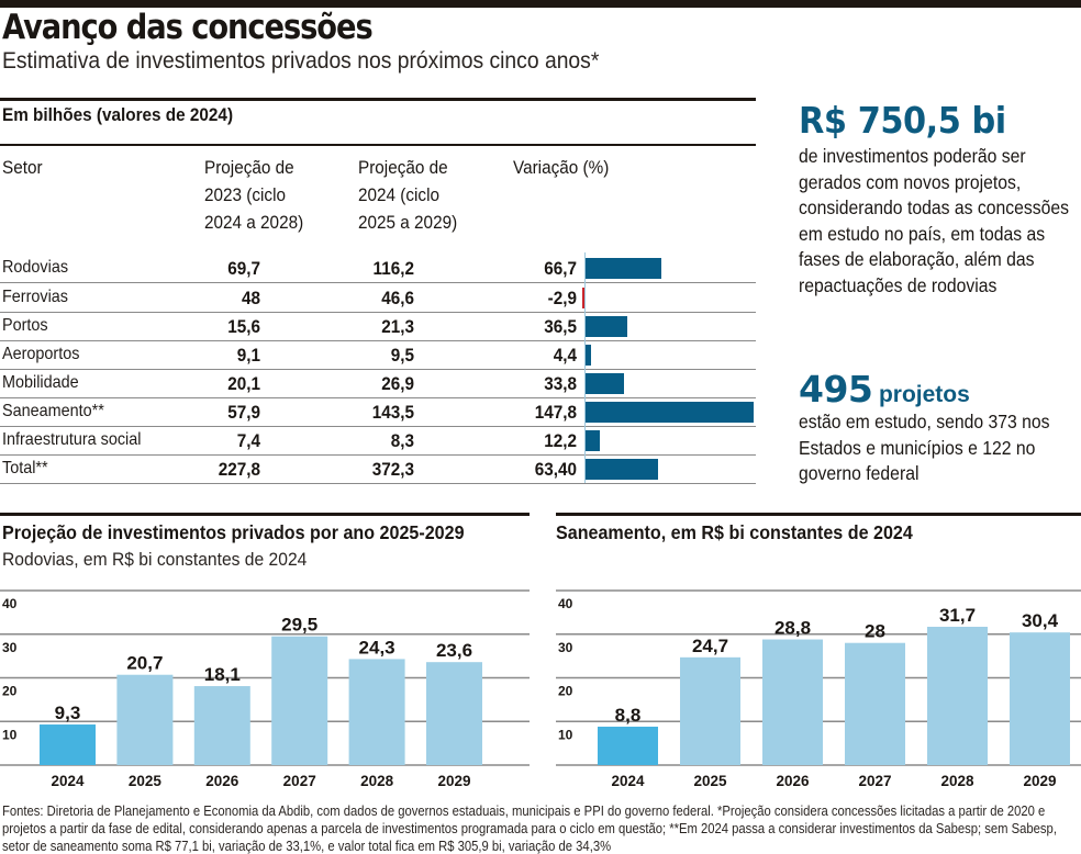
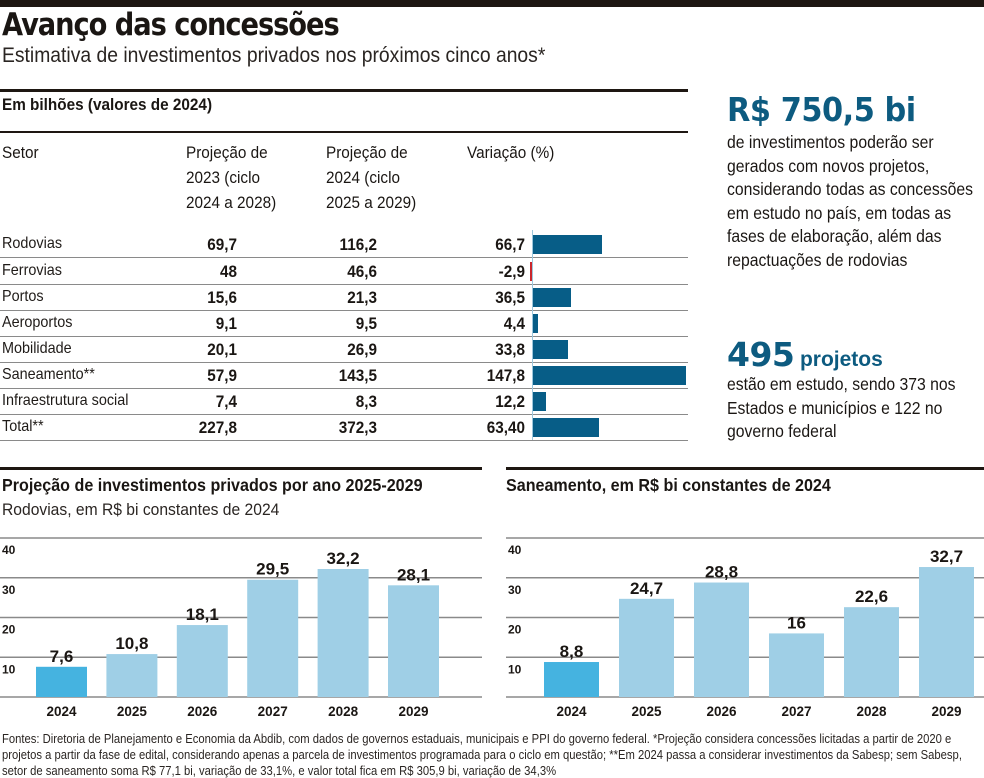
Projeção de investimentos privados por ano 2025-2029/2024: 9,3 -> 7,6
Projeção de investimentos privados por ano 2025-2029/2025: 20,7 -> 10,8
Projeção de investimentos privados por ano 2025-2029/2028: 24,3 -> 32,2
Projeção de investimentos privados por ano 2025-2029/2029: 23,6 -> 28,1
Saneamento, em R$ bi constantes de 2024/2027: 28 -> 16
Saneamento, em R$ bi constantes de 2024/2028: 31,7 -> 22,6
Saneamento, em R$ bi constantes de 2024/2029: 30,4 -> 32,7
